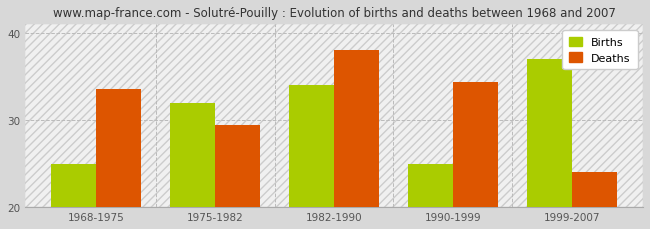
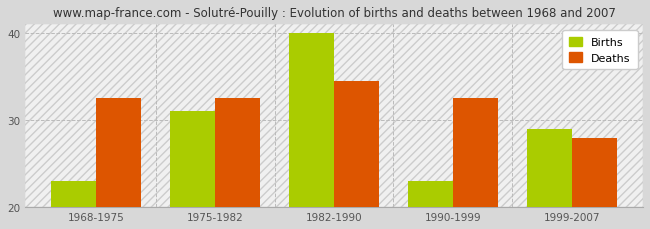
Births/1968-1975: 25 -> 23
Deaths/1968-1975: 33.6 -> 32.5
Births/1975-1982: 32 -> 31
Deaths/1975-1982: 29.4 -> 32.5
Births/1982-1990: 34 -> 40
Deaths/1982-1990: 38.0 -> 34.5
Births/1990-1999: 25 -> 23
Deaths/1990-1999: 34.4 -> 32.5
Births/1999-2007: 37 -> 29
Deaths/1999-2007: 24.0 -> 28.0
